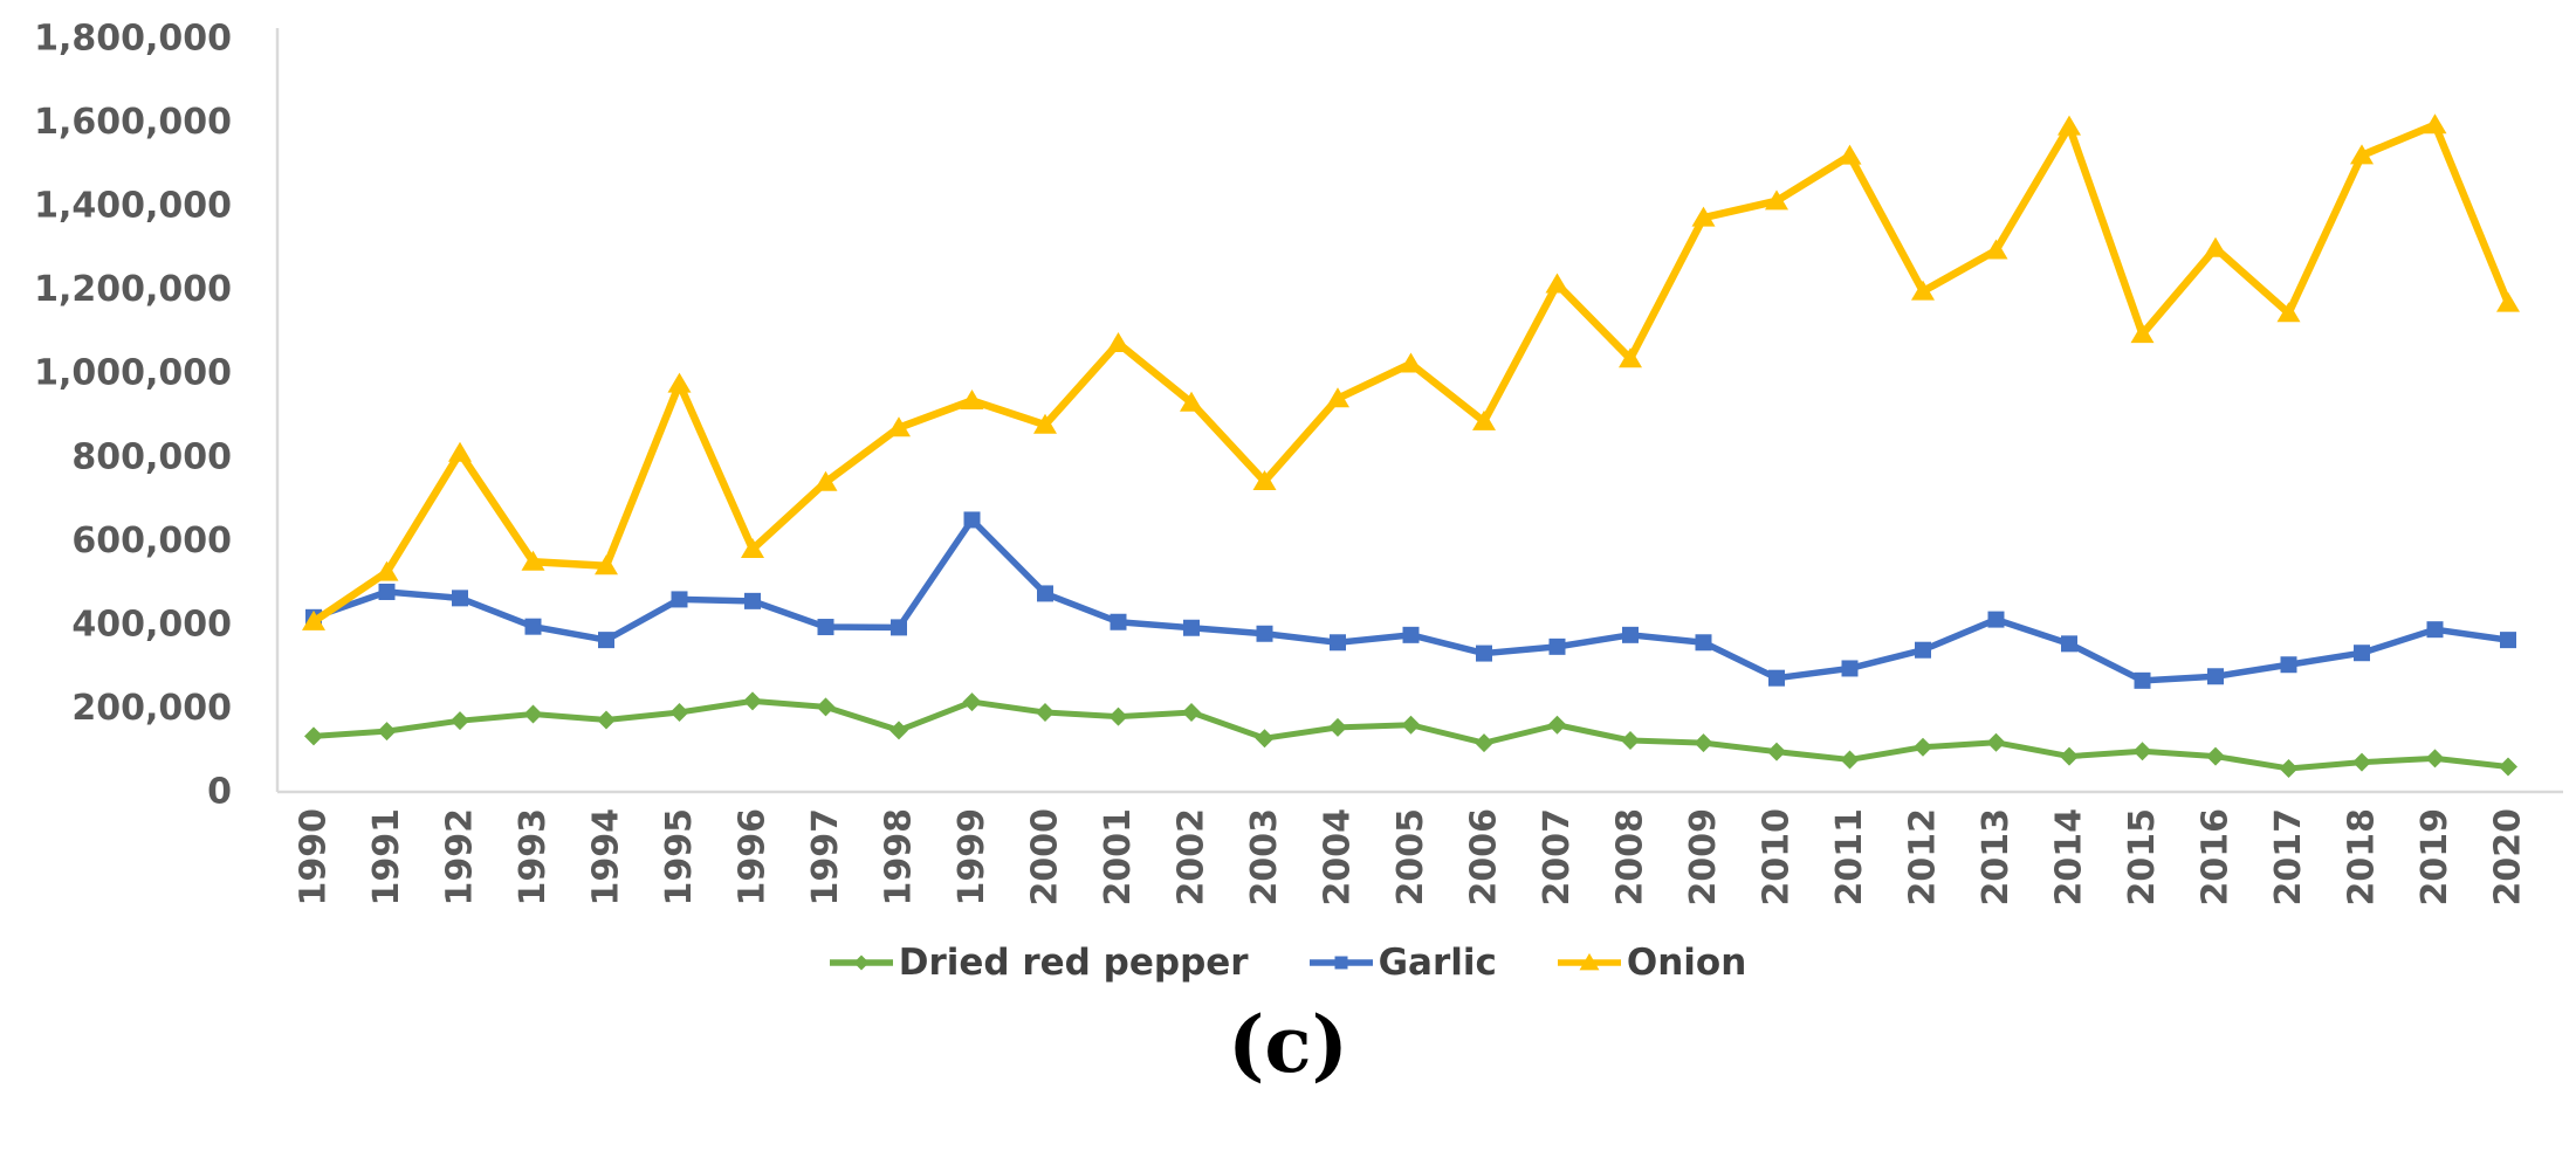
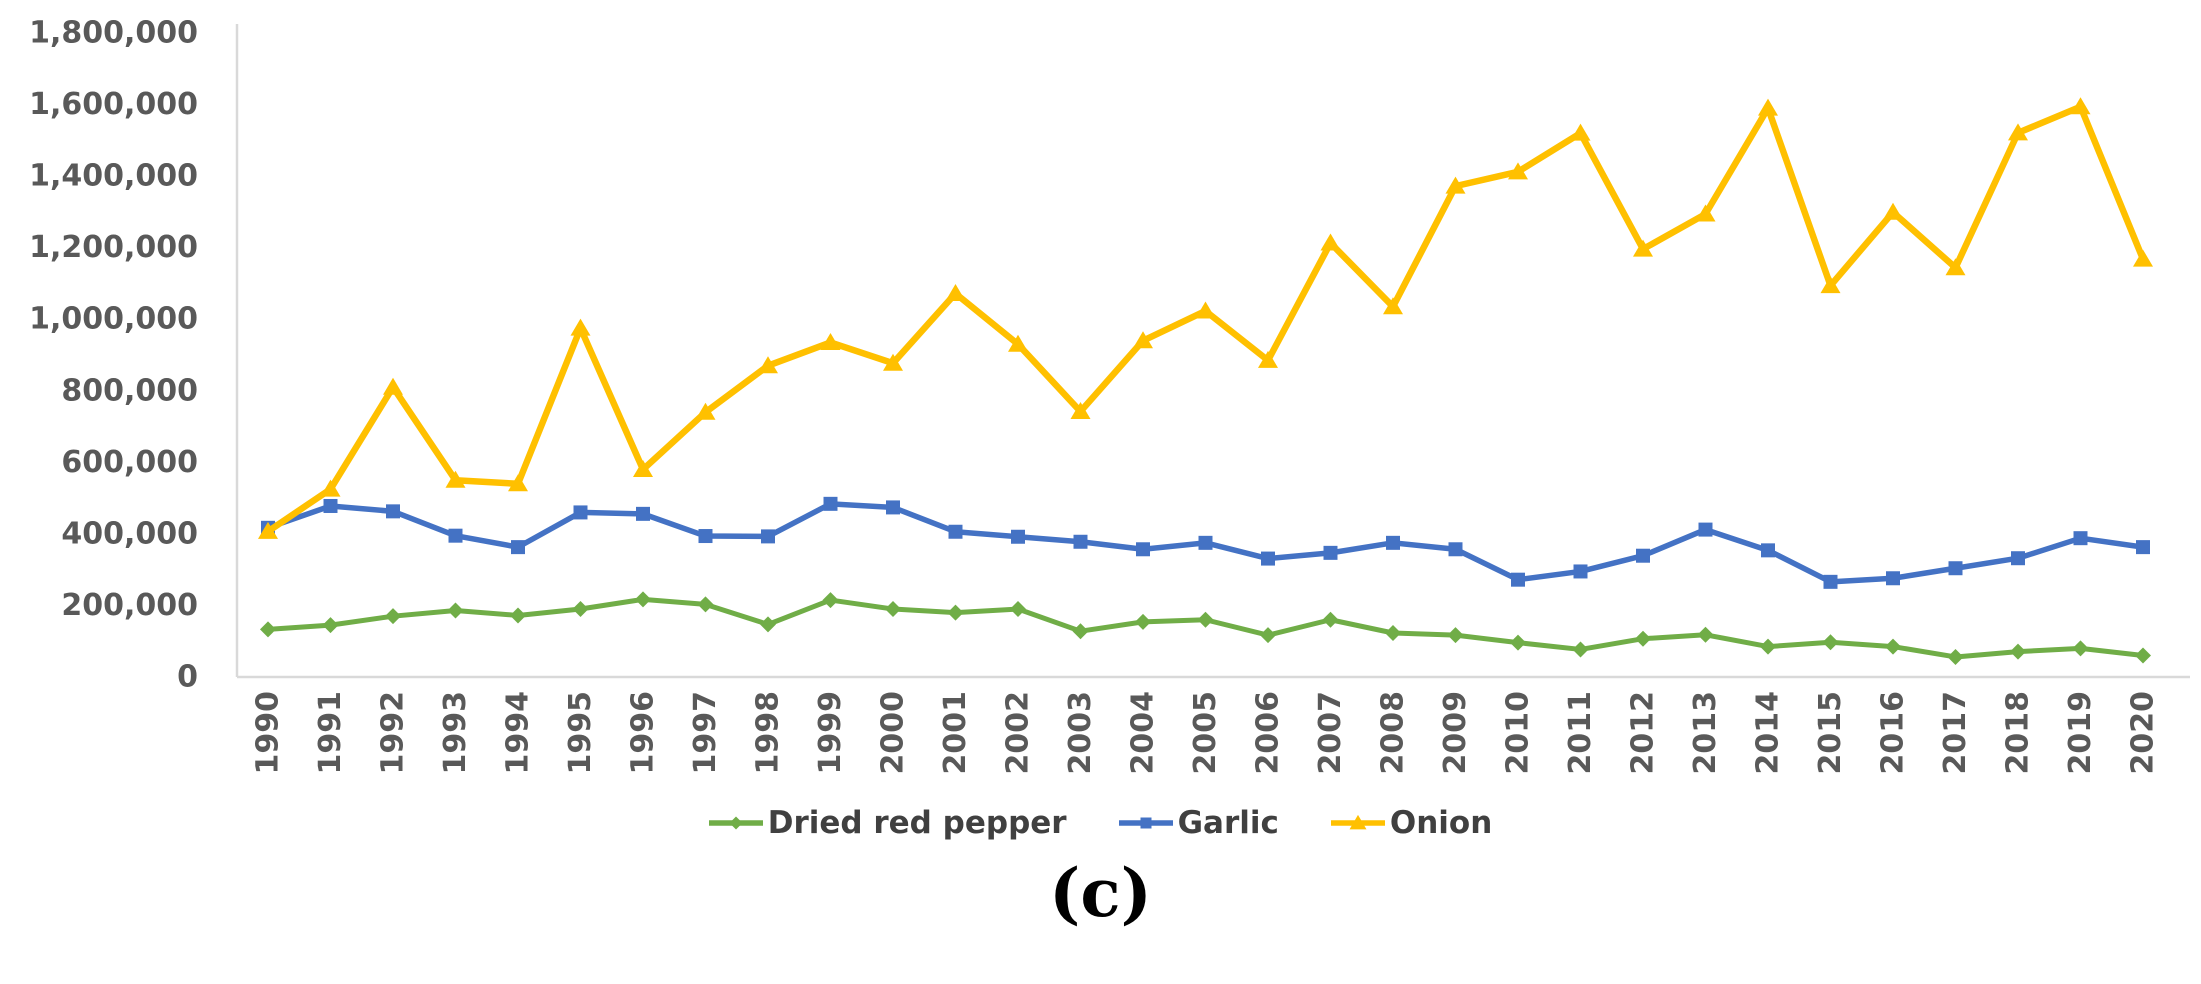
Garlic/1999: 650000 -> 480000
